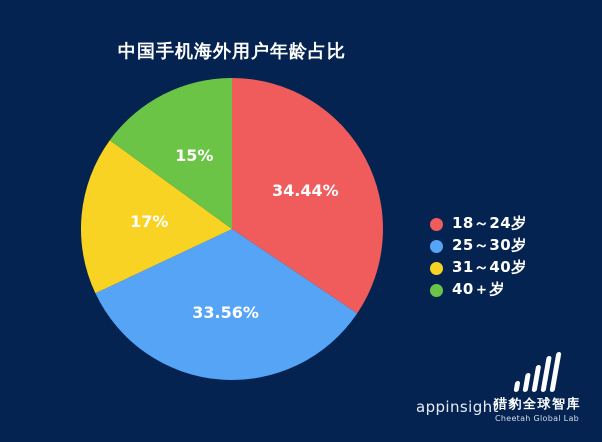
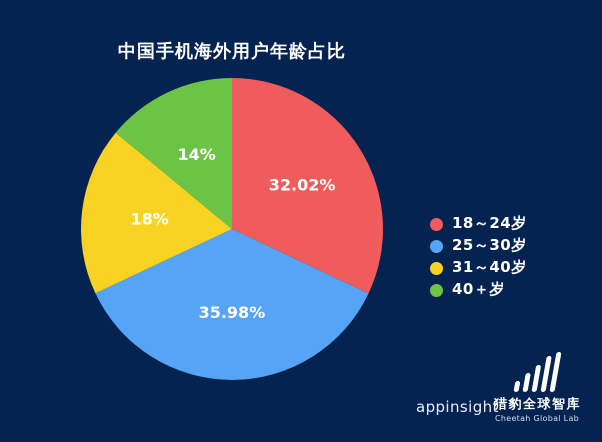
18～24岁: 34.44% -> 32.02%
25～30岁: 33.56% -> 35.98%
31～40岁: 17% -> 18%
40＋岁: 15% -> 14%
